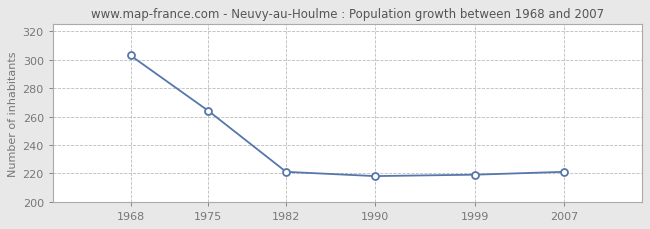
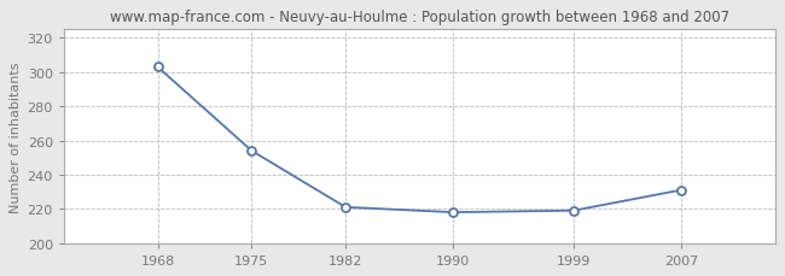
1975: 264 -> 254
2007: 221 -> 231
